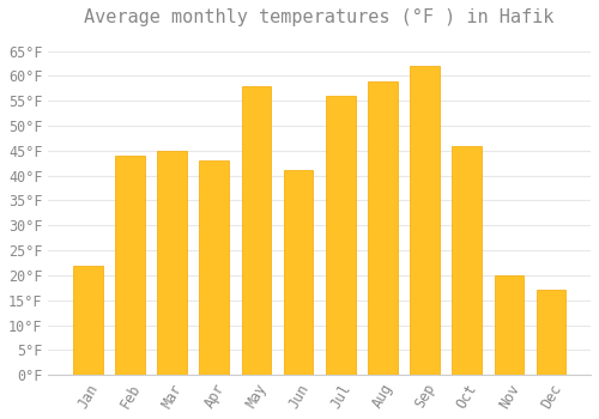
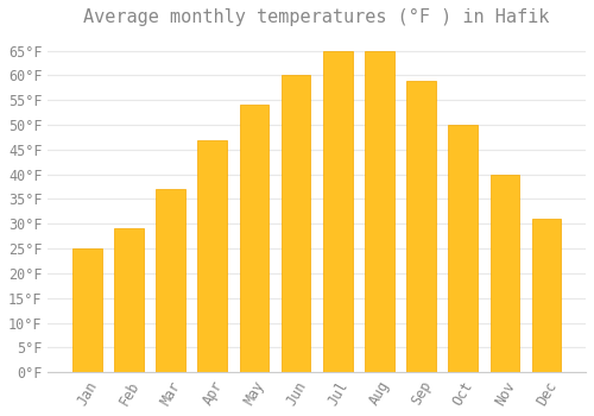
Jan: 22°F -> 25°F
Feb: 44°F -> 29°F
Mar: 45°F -> 37°F
Apr: 43°F -> 47°F
May: 58°F -> 54°F
Jun: 41°F -> 60°F
Jul: 56°F -> 65°F
Aug: 59°F -> 65°F
Sep: 62°F -> 59°F
Oct: 46°F -> 50°F
Nov: 20°F -> 40°F
Dec: 17°F -> 31°F
